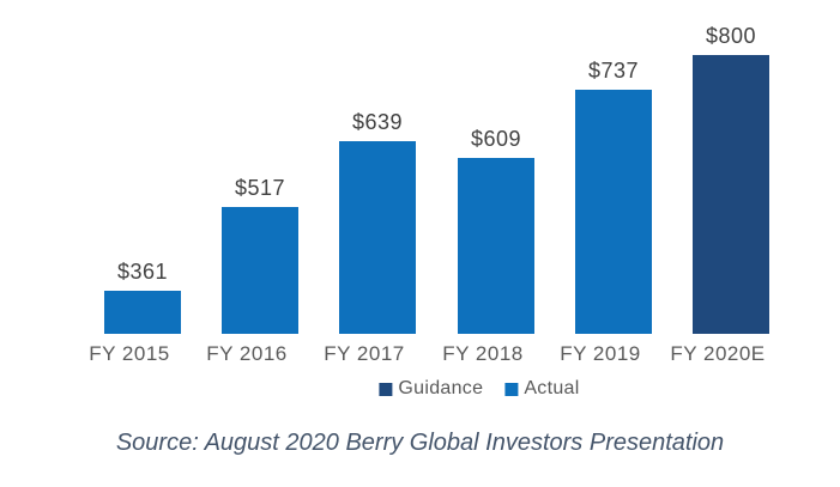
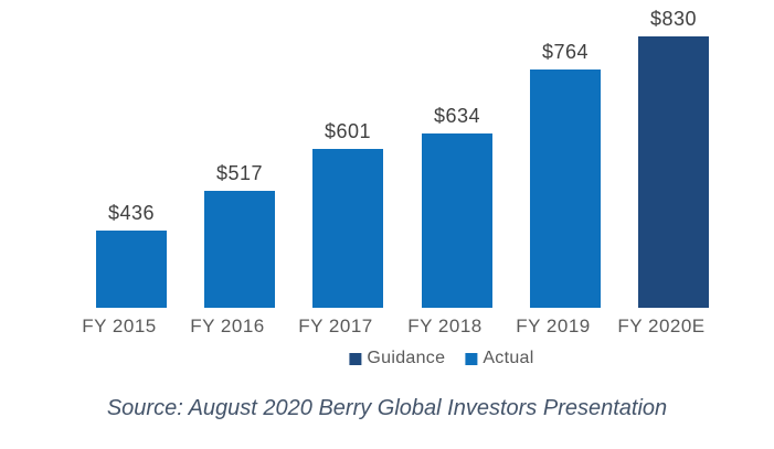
FY 2015: $361 -> $436
FY 2017: $639 -> $601
FY 2018: $609 -> $634
FY 2019: $737 -> $764
FY 2020E: $800 -> $830
